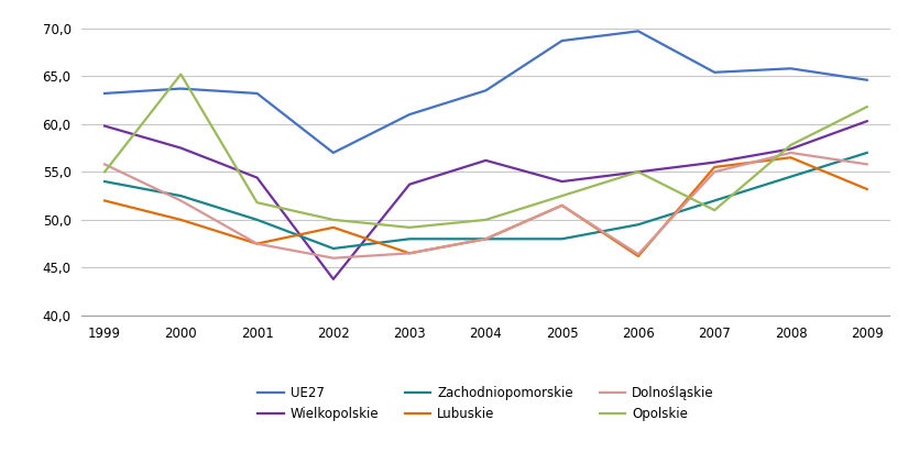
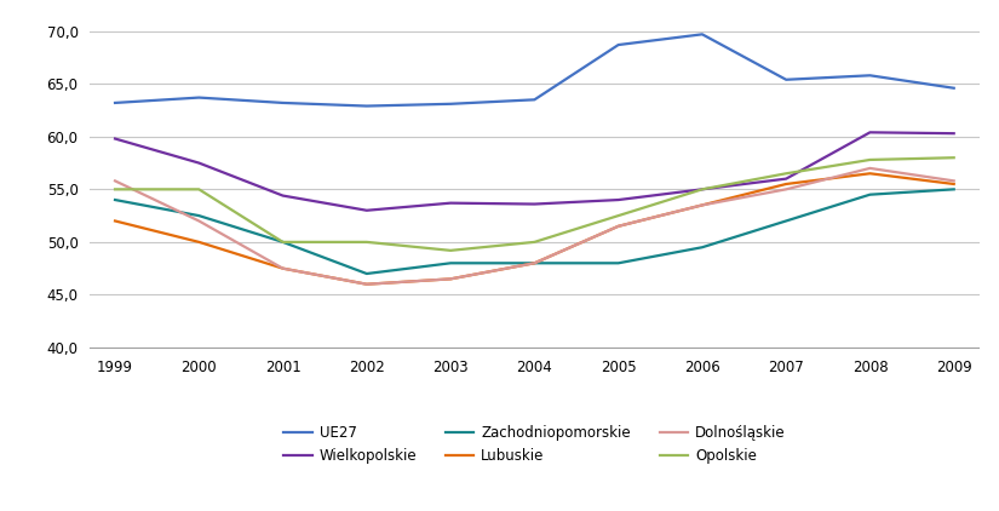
Opolskie/2000: 65,2 -> 55,0
Opolskie/2001: 51,8 -> 50,0
UE27/2002: 57,0 -> 62,9
Wielkopolskie/2002: 43,8 -> 53,0
Lubuskie/2002: 49,2 -> 46,0
UE27/2003: 61,0 -> 63,1
Wielkopolskie/2004: 56,2 -> 53,6
Lubuskie/2006: 46,2 -> 53,5
Dolnośląskie/2006: 46,4 -> 53,5
Opolskie/2007: 51,0 -> 56,5
Wielkopolskie/2008: 57,4 -> 60,4
Zachodniopomorskie/2009: 57,0 -> 55,0
Lubuskie/2009: 53,2 -> 55,5
Opolskie/2009: 61,8 -> 58,0
